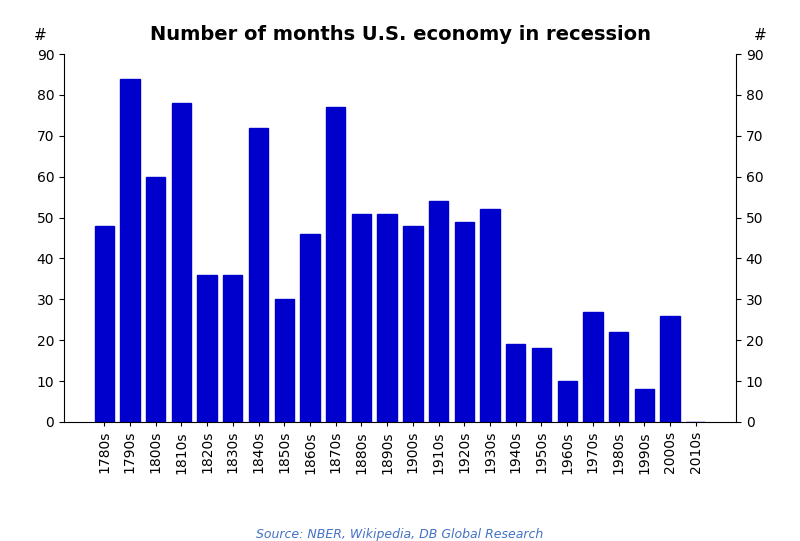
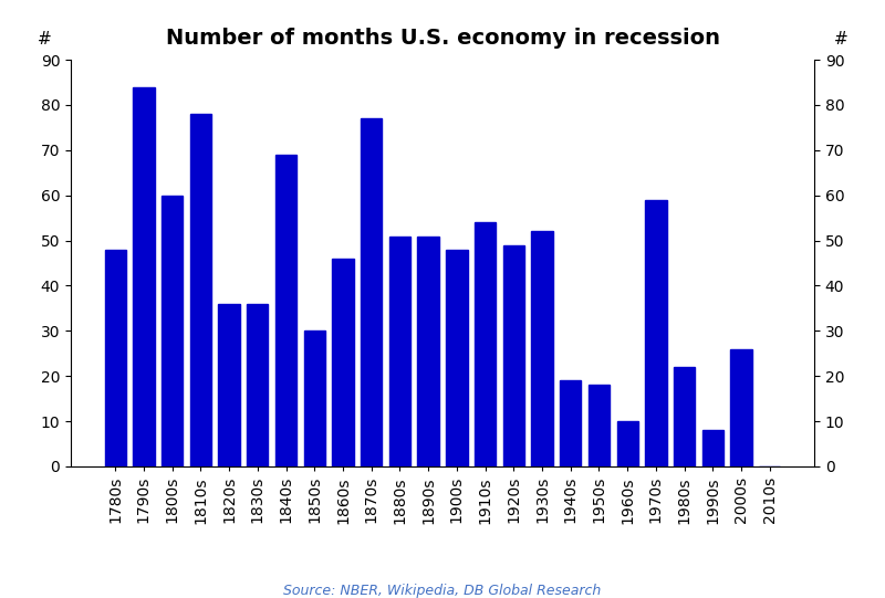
1840s: 72 -> 69
1970s: 27 -> 59
